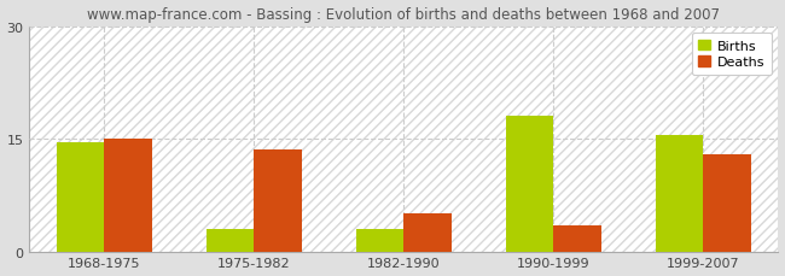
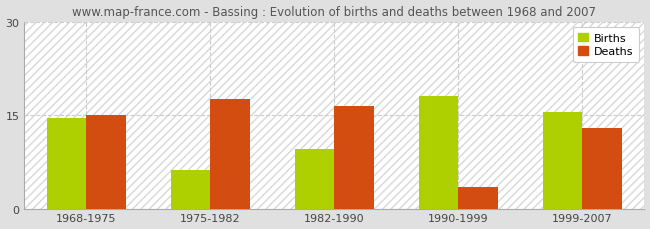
Births/1975-1982: 3.0 -> 6.2
Deaths/1975-1982: 13.5 -> 17.6
Births/1982-1990: 3.0 -> 9.6
Deaths/1982-1990: 5.0 -> 16.4
